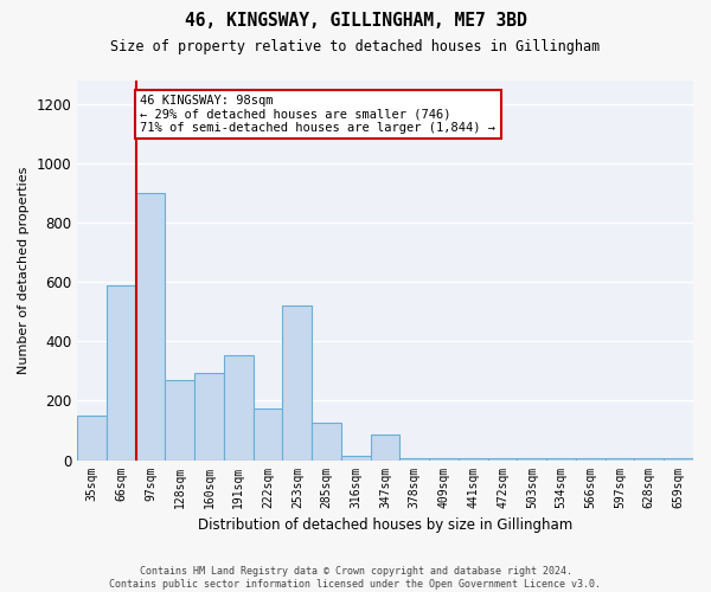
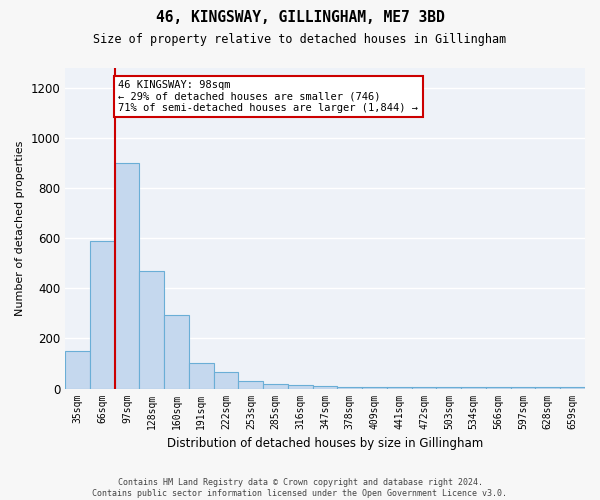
128sqm: 270 -> 470
191sqm: 355 -> 100
222sqm: 175 -> 65
253sqm: 520 -> 30
285sqm: 125 -> 20
347sqm: 85 -> 10
